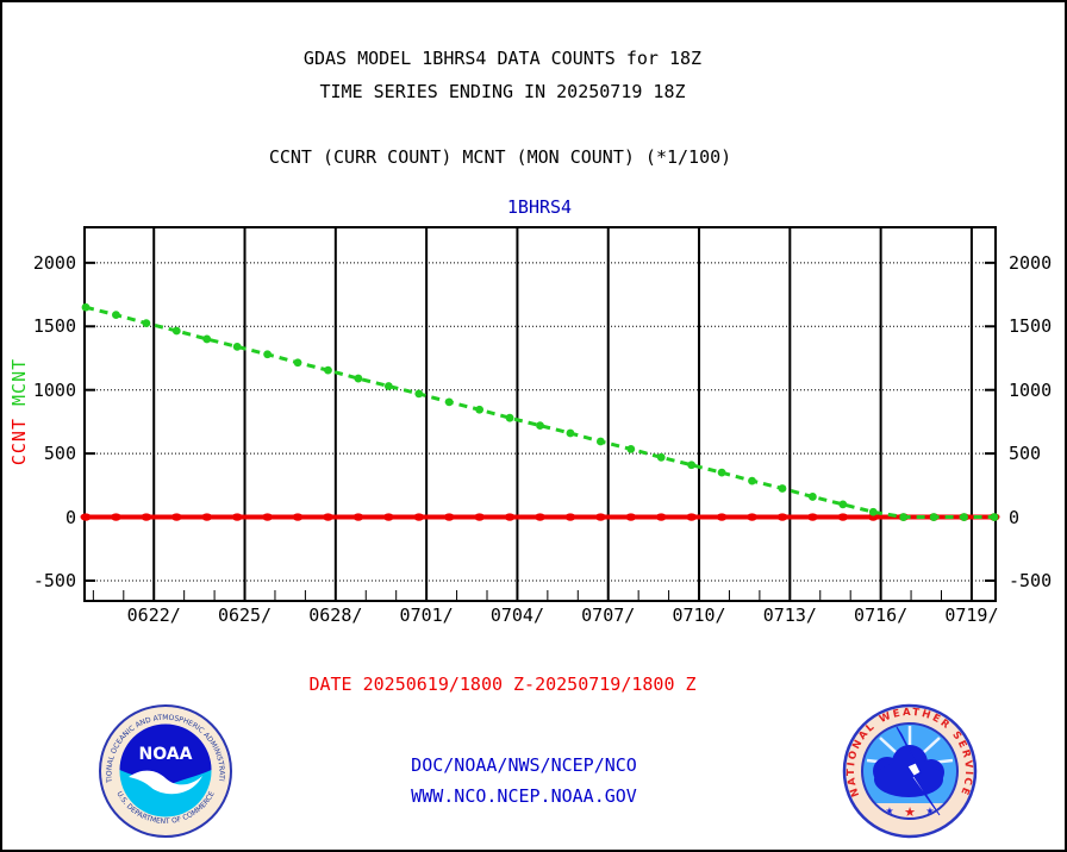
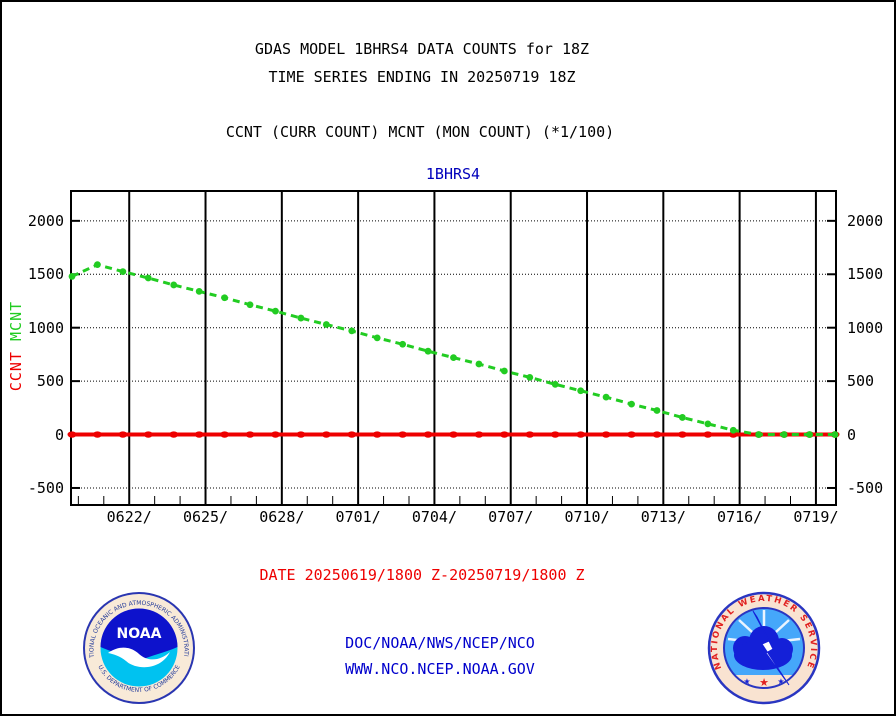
MCNT/0: 1650 -> 1480
